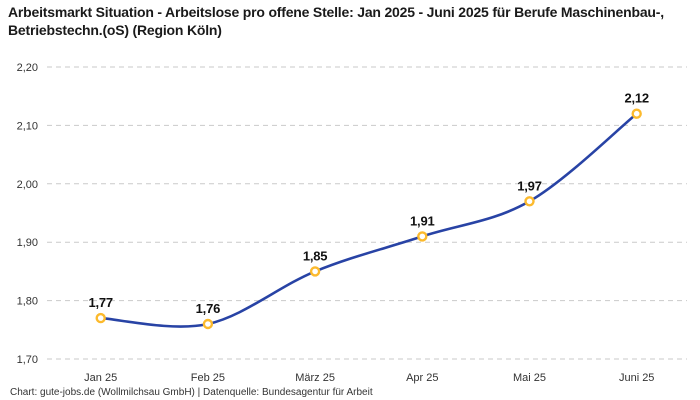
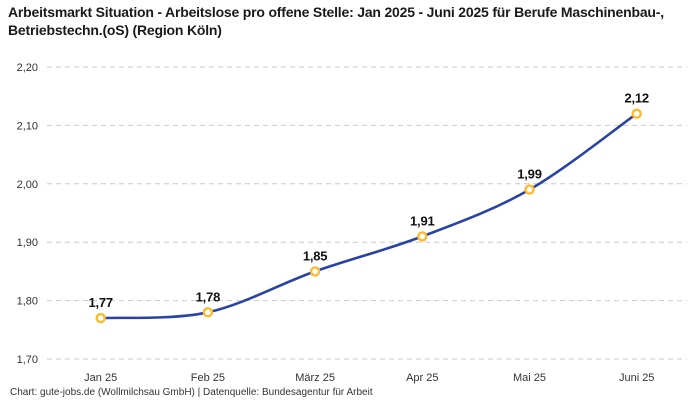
Feb 25: 1,76 -> 1,78
Mai 25: 1,97 -> 1,99
